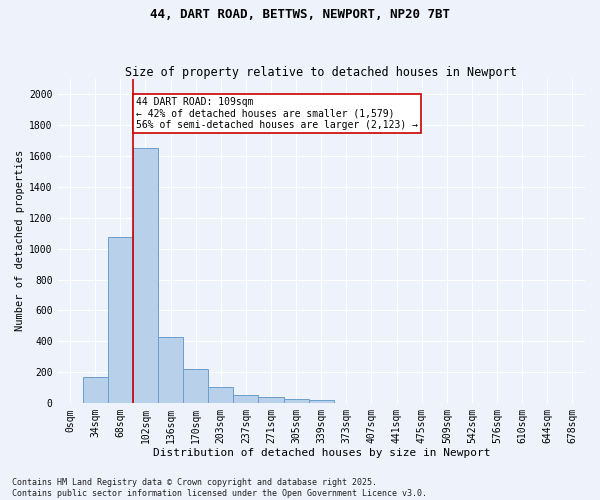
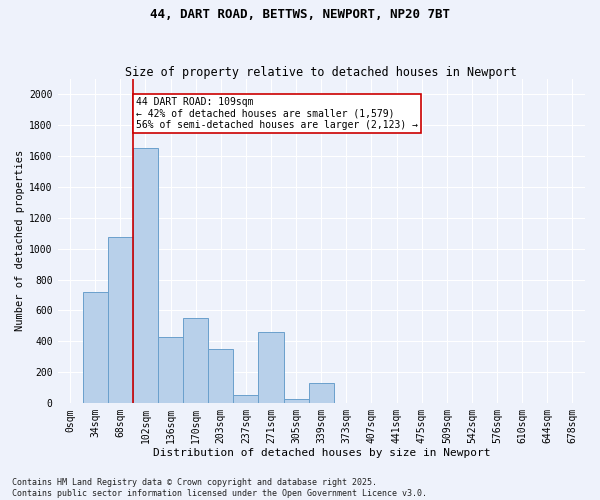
34sqm: 170 -> 720
170sqm: 220 -> 550
203sqm: 100 -> 350
271sqm: 40 -> 460
339sqm: 20 -> 130
